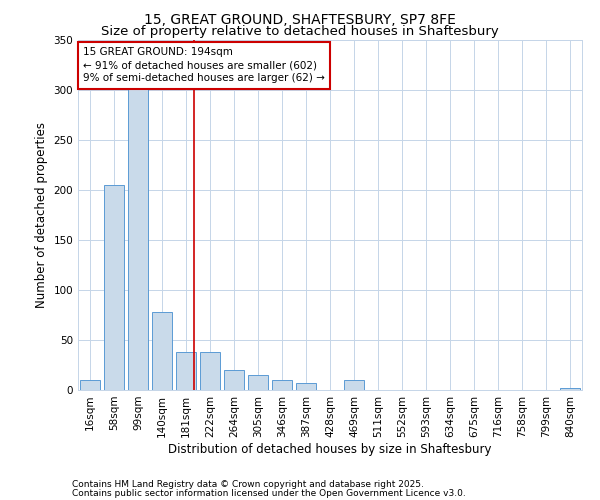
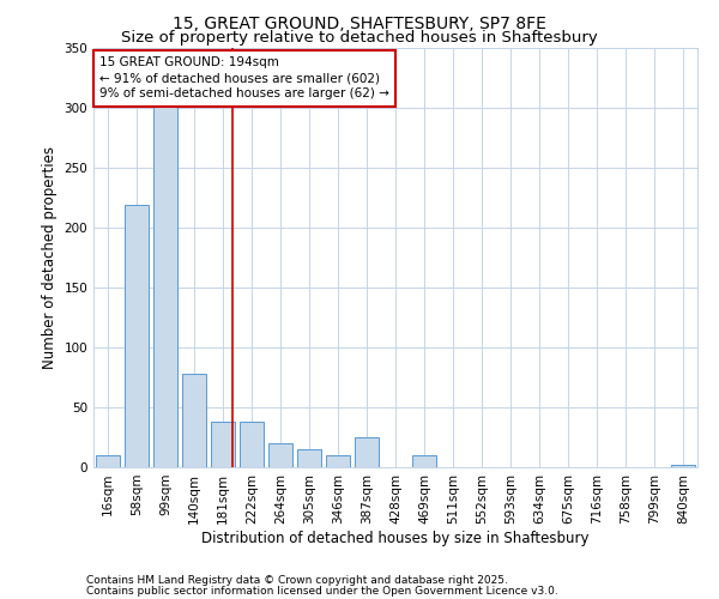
58sqm: 205 -> 219
387sqm: 7 -> 25
